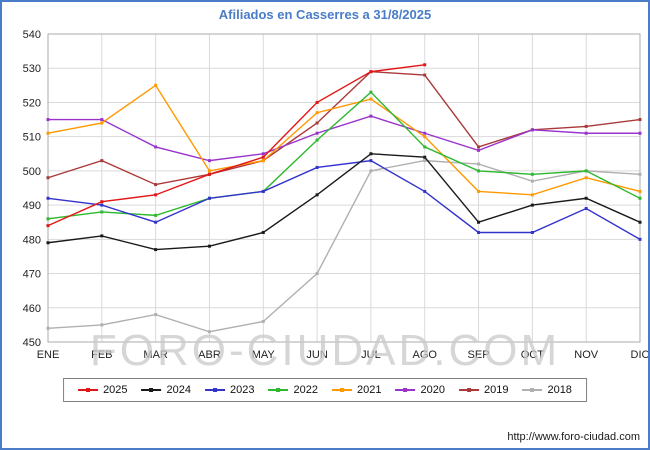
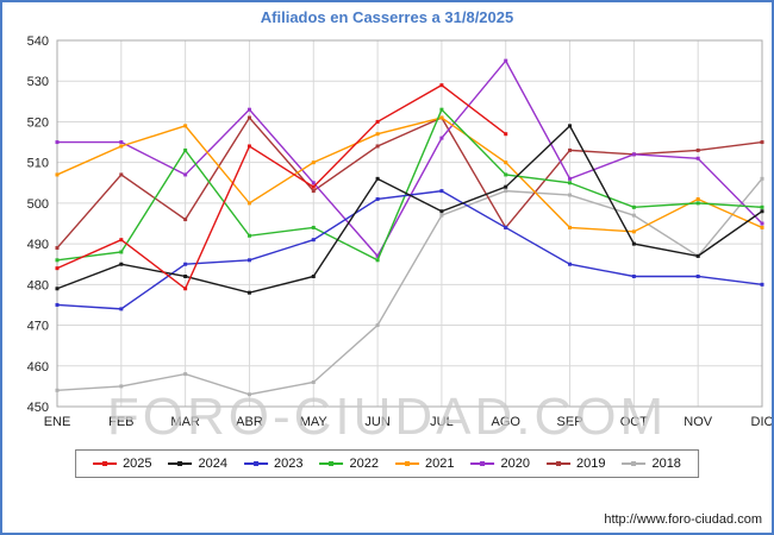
2023/ENE: 492 -> 475
2021/ENE: 511 -> 507
2019/ENE: 498 -> 489
2024/FEB: 481 -> 485
2023/FEB: 490 -> 474
2019/FEB: 503 -> 507
2025/MAR: 493 -> 479
2024/MAR: 477 -> 482
2022/MAR: 487 -> 513
2021/MAR: 525 -> 519
2025/ABR: 499 -> 514
2023/ABR: 492 -> 486
2020/ABR: 503 -> 523
2019/ABR: 499 -> 521
2023/MAY: 494 -> 491
2021/MAY: 503 -> 510
2024/JUN: 493 -> 506
2022/JUN: 509 -> 486
2020/JUN: 511 -> 487
2024/JUL: 505 -> 498
2019/JUL: 529 -> 521
2018/JUL: 500 -> 497
2025/AGO: 531 -> 517
2020/AGO: 511 -> 535
2019/AGO: 528 -> 494
2024/SEP: 485 -> 519
2023/SEP: 482 -> 485
2022/SEP: 500 -> 505
2019/SEP: 507 -> 513
2024/NOV: 492 -> 487
2023/NOV: 489 -> 482
2021/NOV: 498 -> 501
2018/NOV: 500 -> 487
2024/DIC: 485 -> 498
2022/DIC: 492 -> 499
2020/DIC: 511 -> 495
2018/DIC: 499 -> 506
